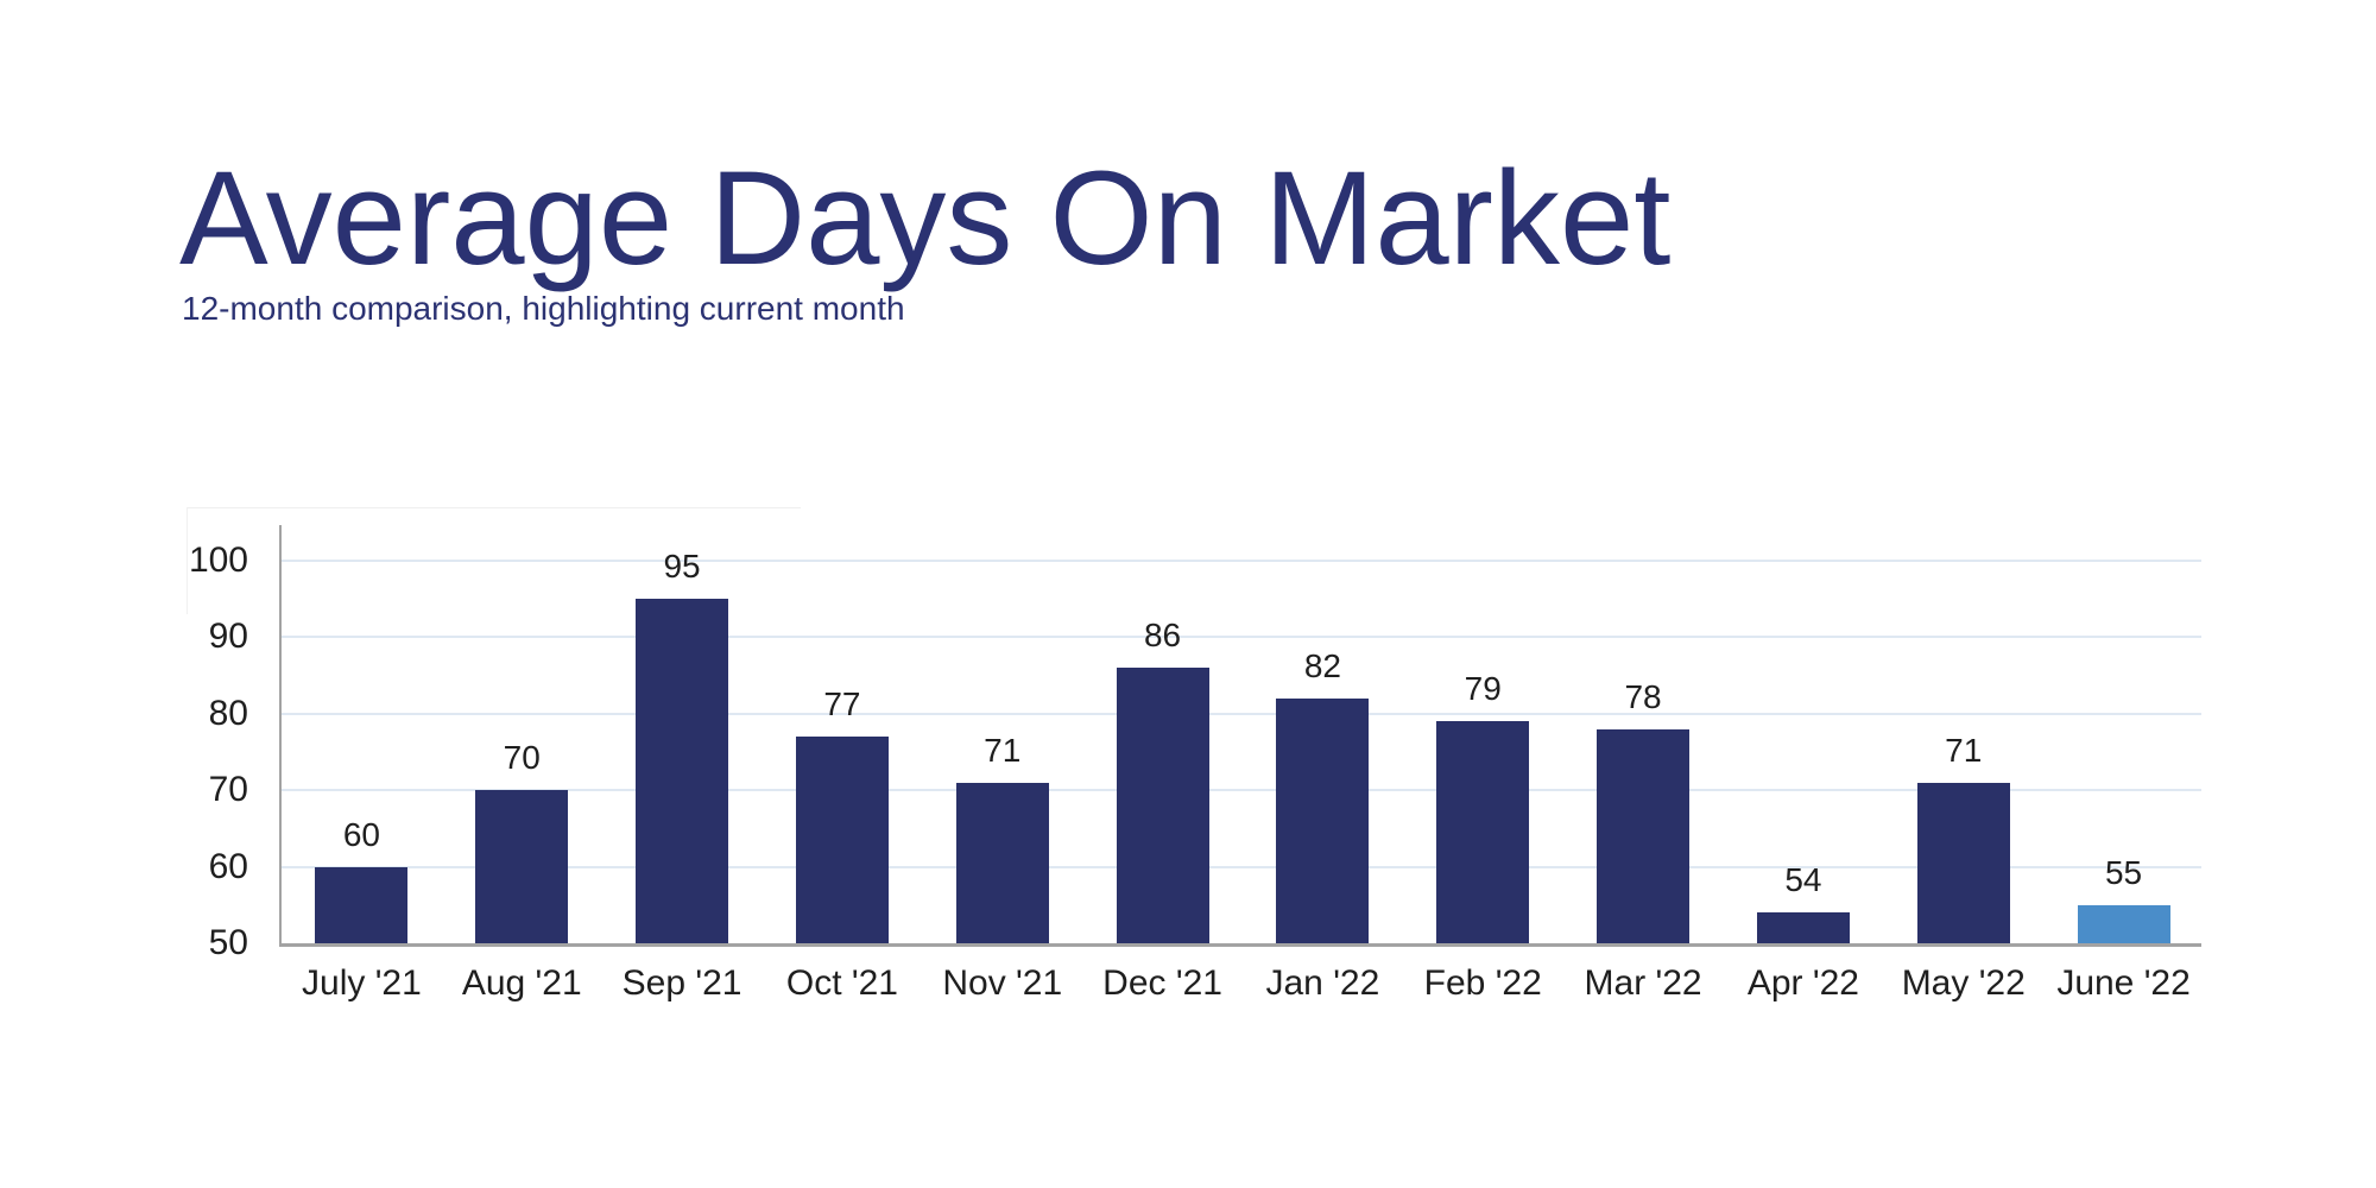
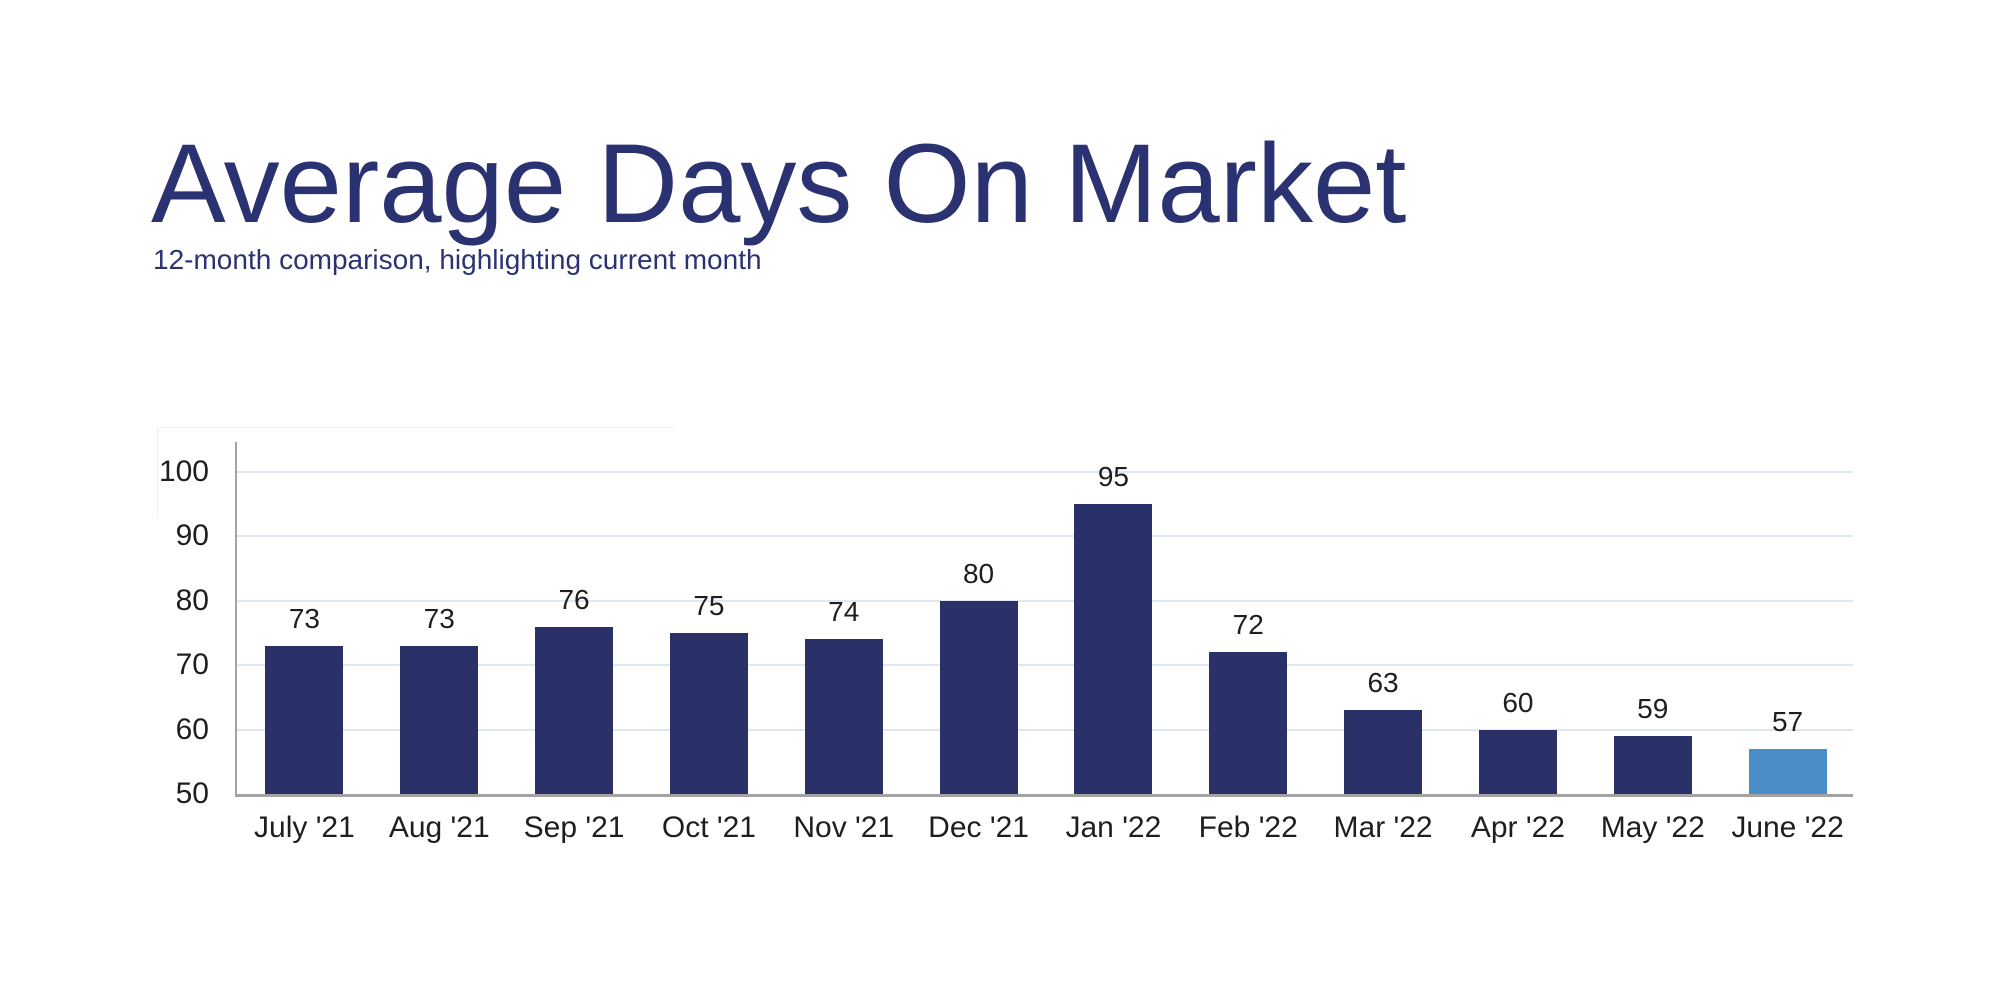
July '21: 60 -> 73
Aug '21: 70 -> 73
Sep '21: 95 -> 76
Oct '21: 77 -> 75
Nov '21: 71 -> 74
Dec '21: 86 -> 80
Jan '22: 82 -> 95
Feb '22: 79 -> 72
Mar '22: 78 -> 63
Apr '22: 54 -> 60
May '22: 71 -> 59
June '22: 55 -> 57
